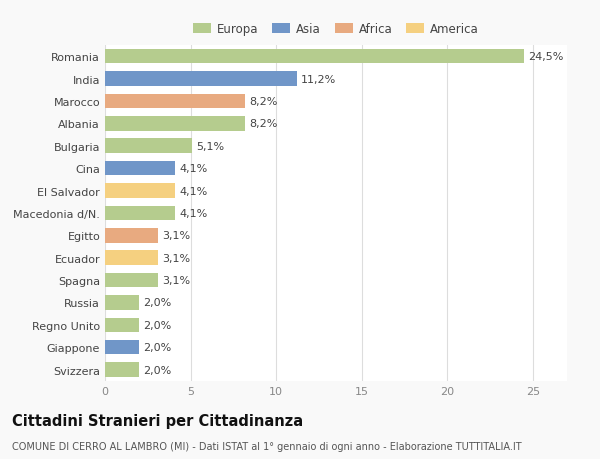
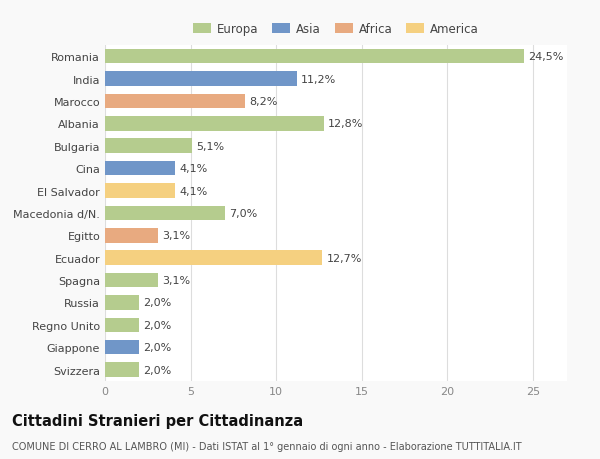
Albania: 8,2% -> 12,8%
Macedonia d/N.: 4,1% -> 7,0%
Ecuador: 3,1% -> 12,7%
